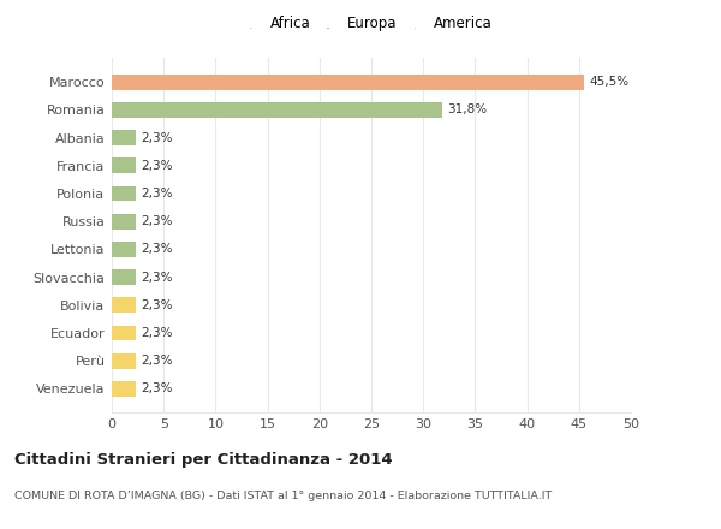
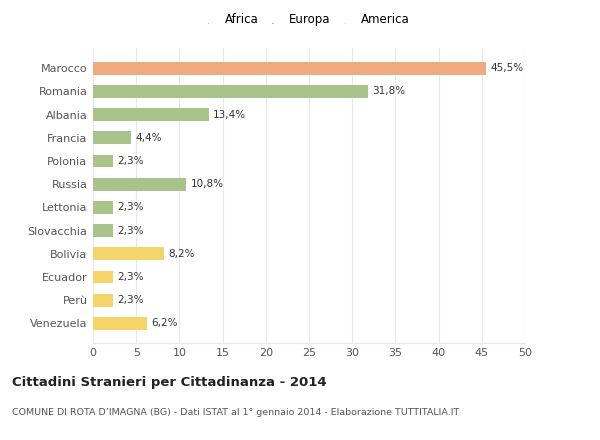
Albania: 2,3% -> 13,4%
Francia: 2,3% -> 4,4%
Russia: 2,3% -> 10,8%
Bolivia: 2,3% -> 8,2%
Venezuela: 2,3% -> 6,2%
